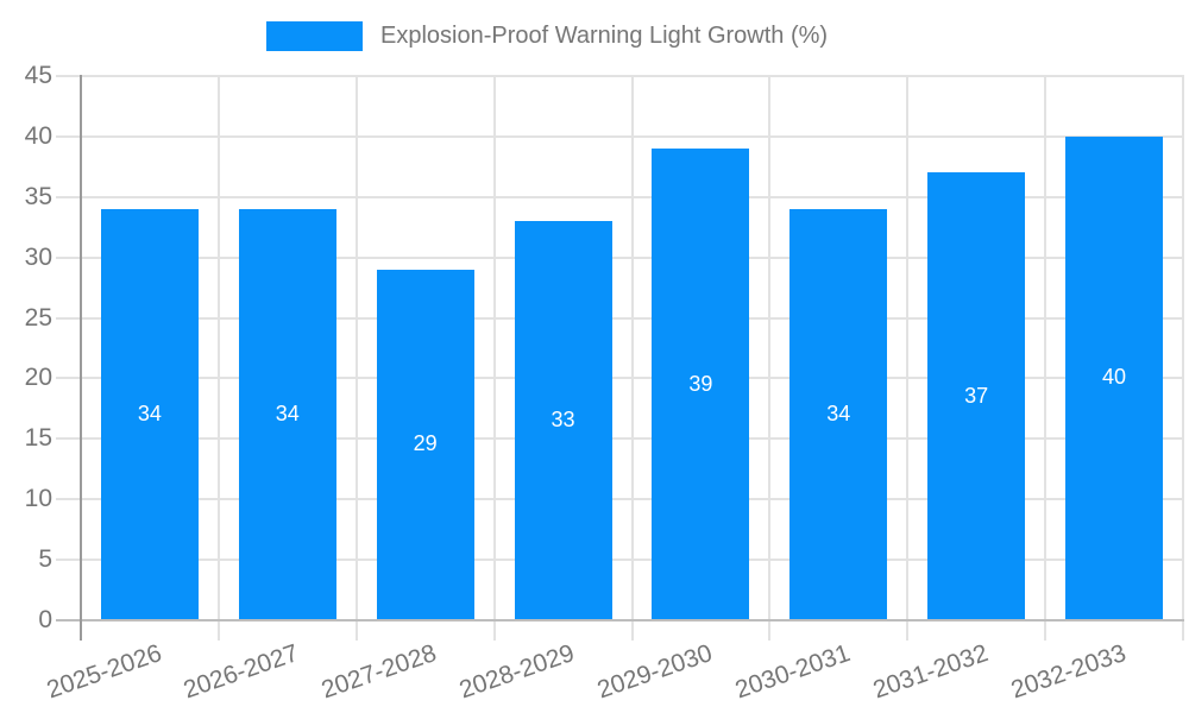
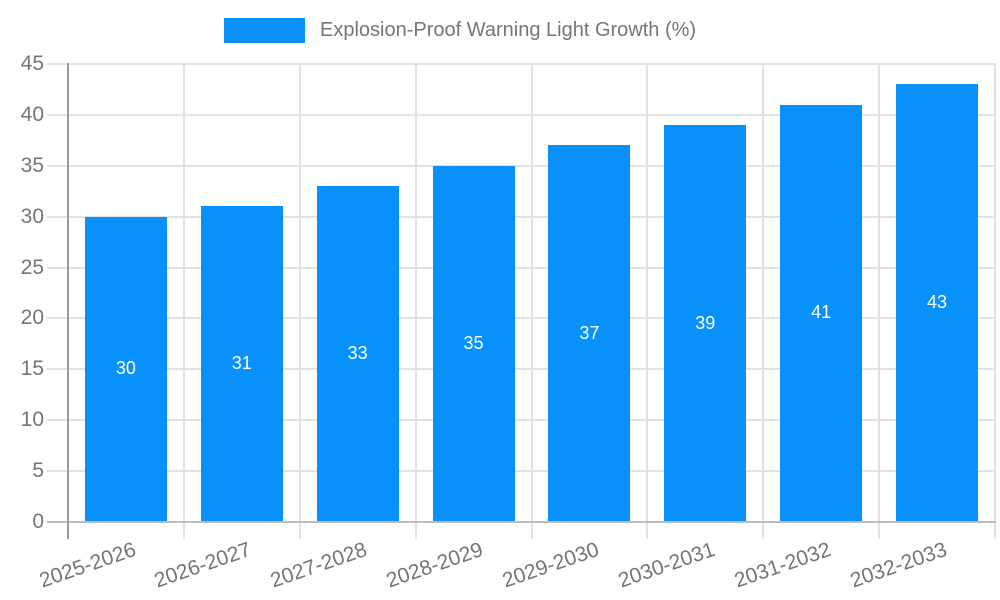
2025-2026: 34 -> 30
2026-2027: 34 -> 31
2027-2028: 29 -> 33
2028-2029: 33 -> 35
2029-2030: 39 -> 37
2030-2031: 34 -> 39
2031-2032: 37 -> 41
2032-2033: 40 -> 43
